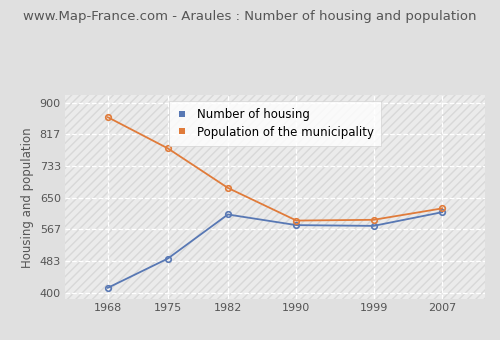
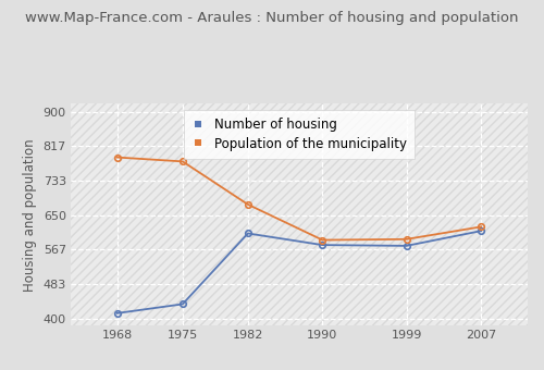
Population of the municipality/1968: 862 -> 790
Number of housing/1975: 490 -> 435
